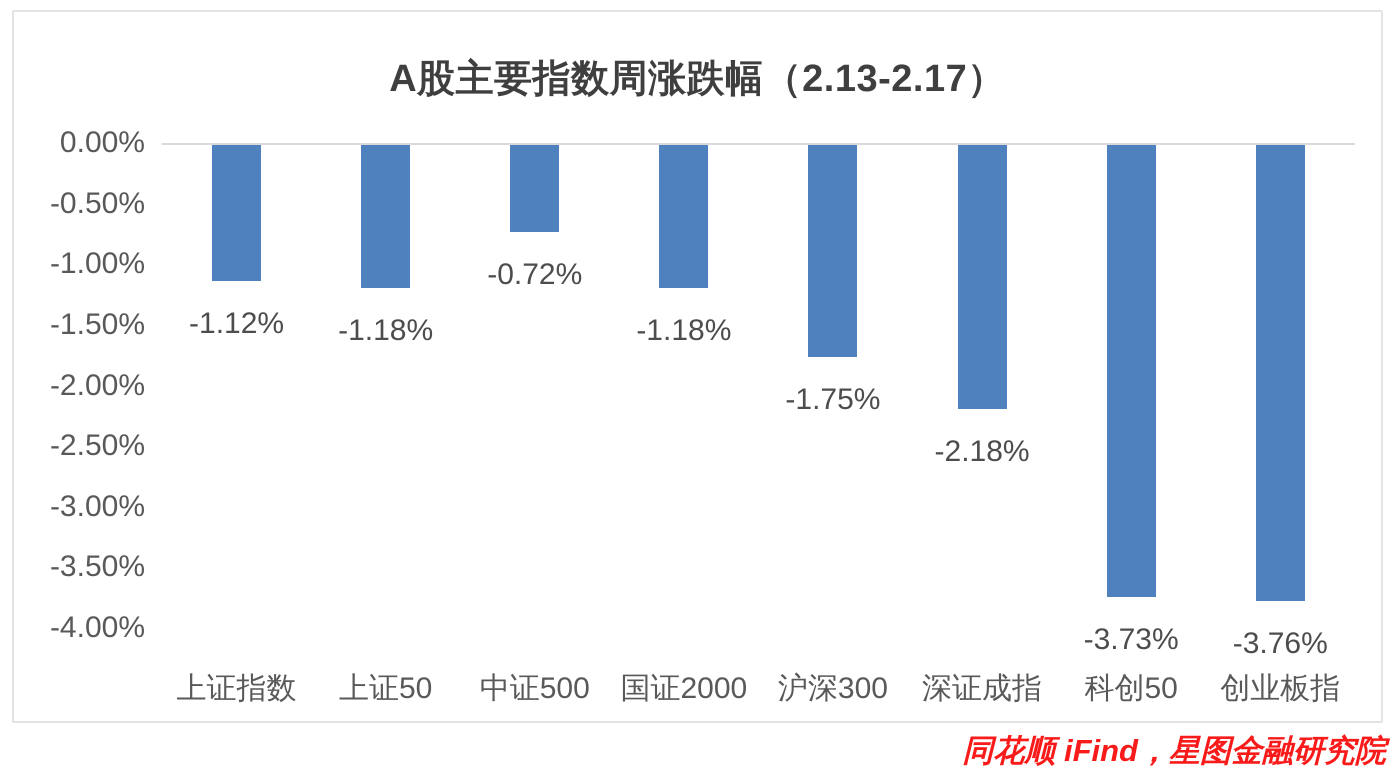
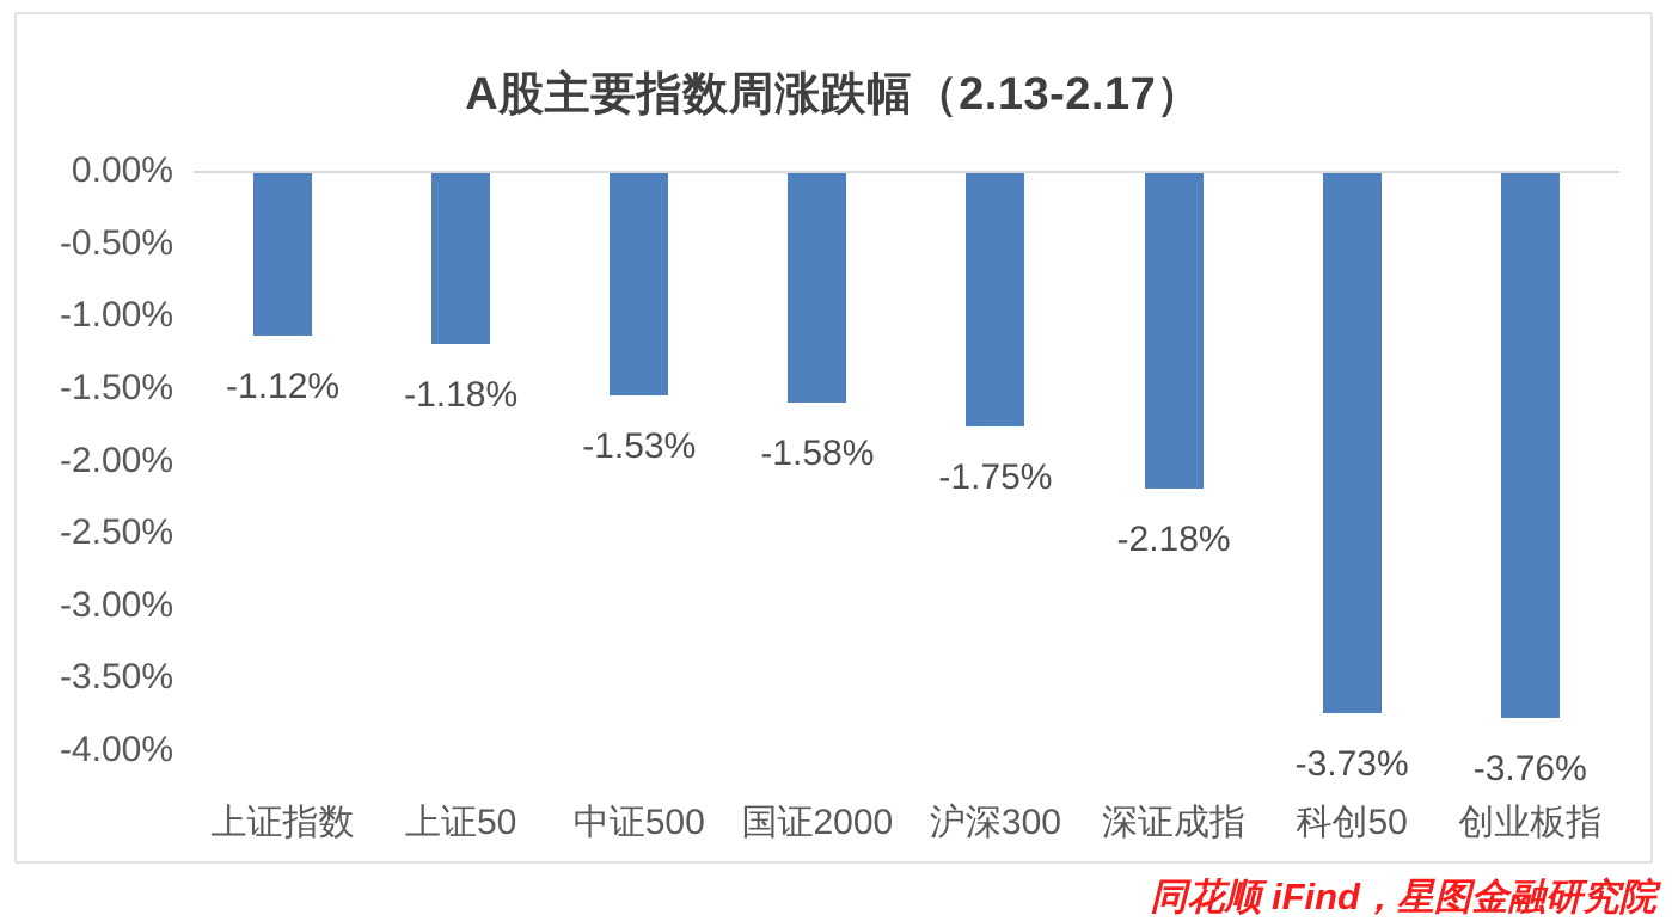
中证500: -0.72% -> -1.53%
国证2000: -1.18% -> -1.58%
